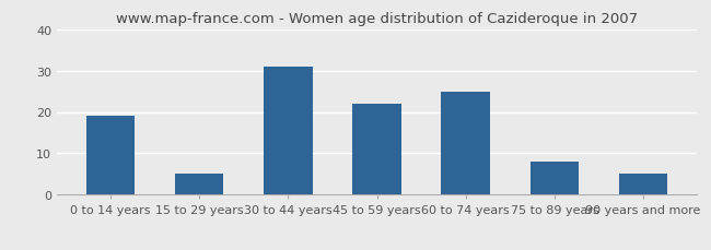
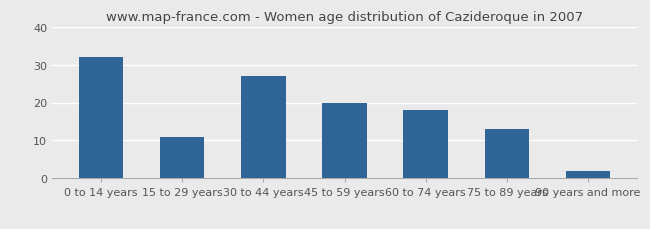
0 to 14 years: 19 -> 32
15 to 29 years: 5 -> 11
30 to 44 years: 31 -> 27
45 to 59 years: 22 -> 20
60 to 74 years: 25 -> 18
75 to 89 years: 8 -> 13
90 years and more: 5 -> 2
